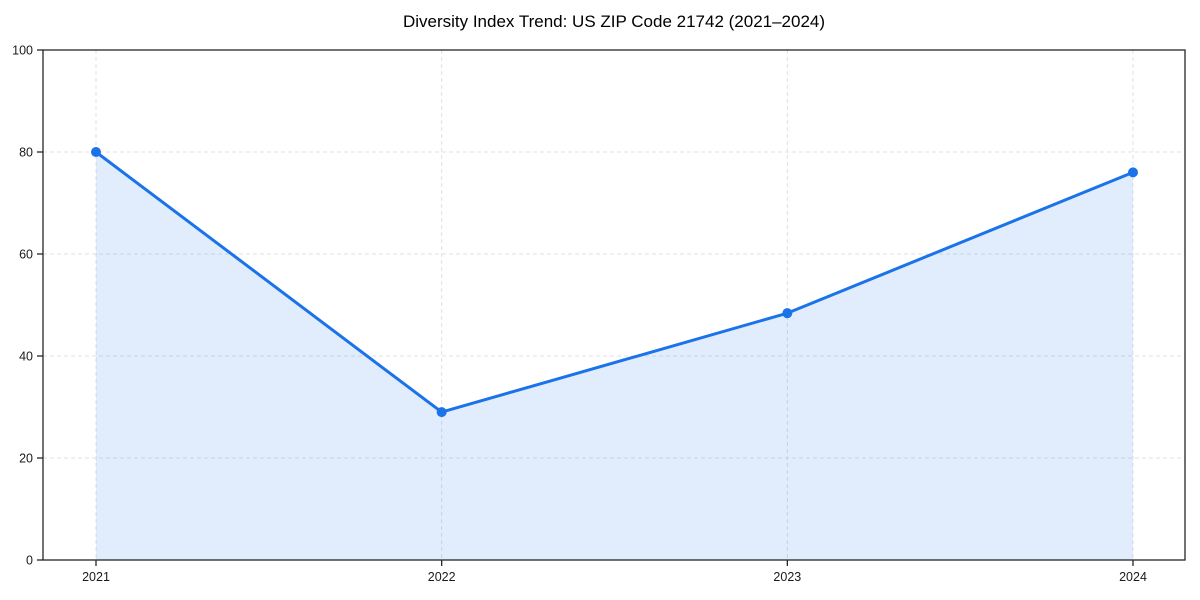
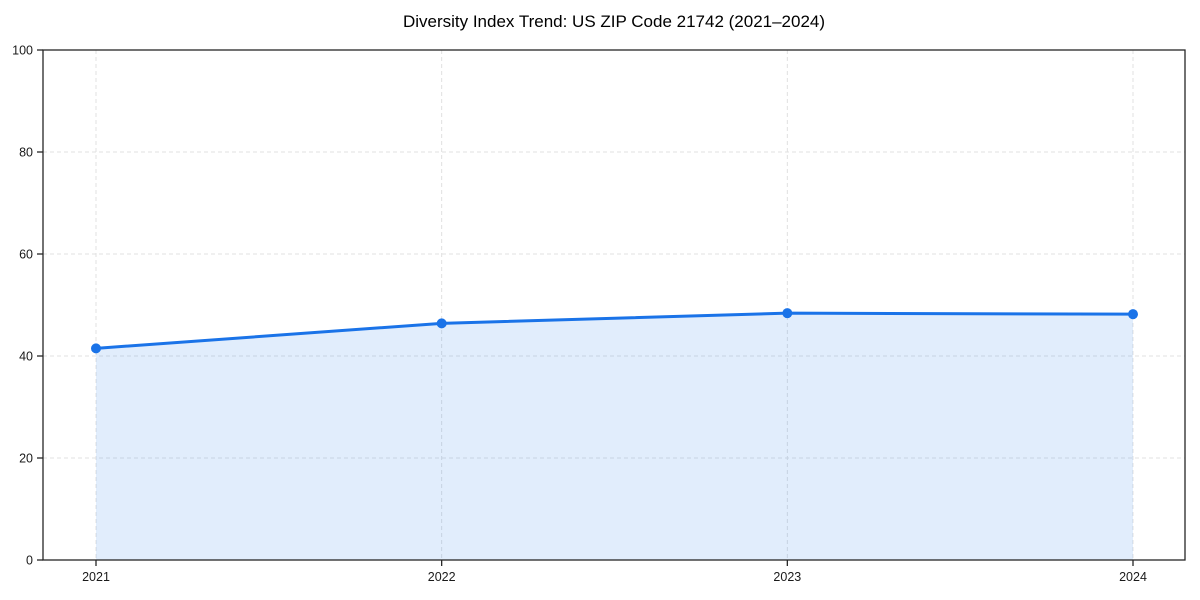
2021: 80 -> 42
2022: 29 -> 46
2024: 76 -> 48
